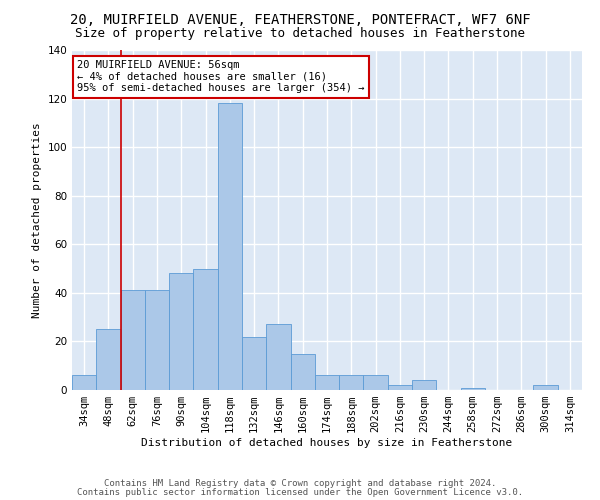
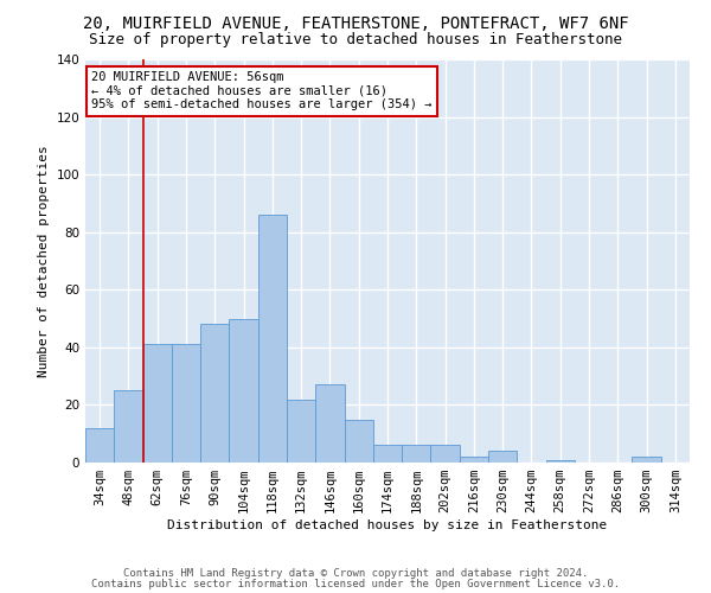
34sqm: 6 -> 12
118sqm: 118 -> 86
